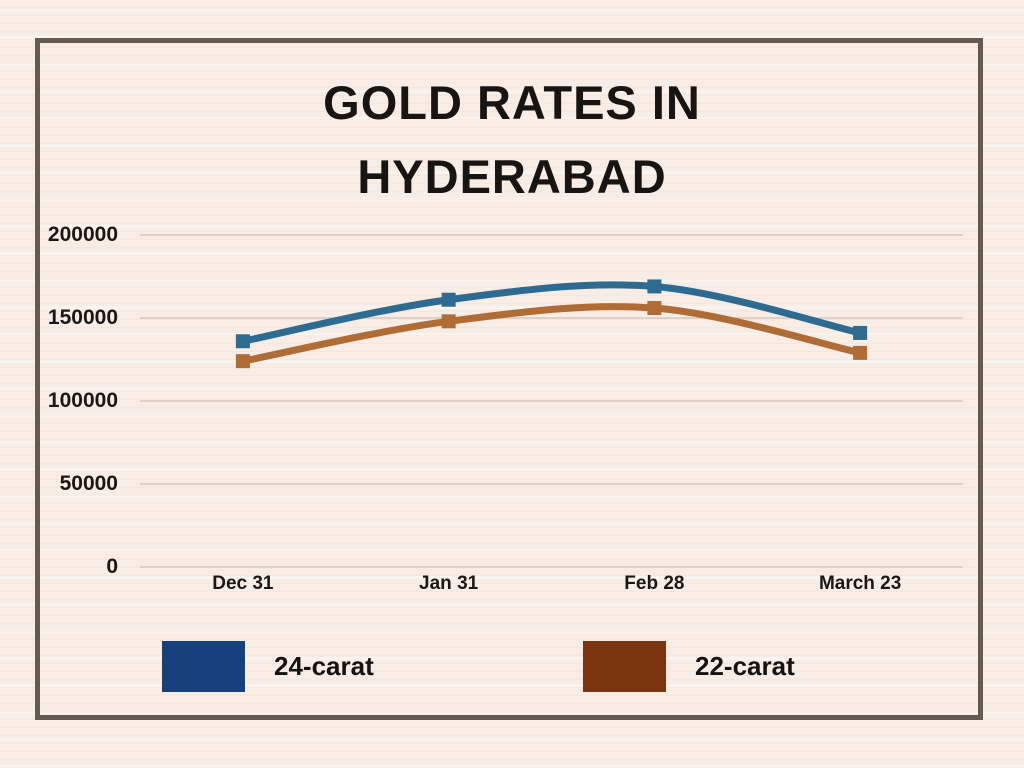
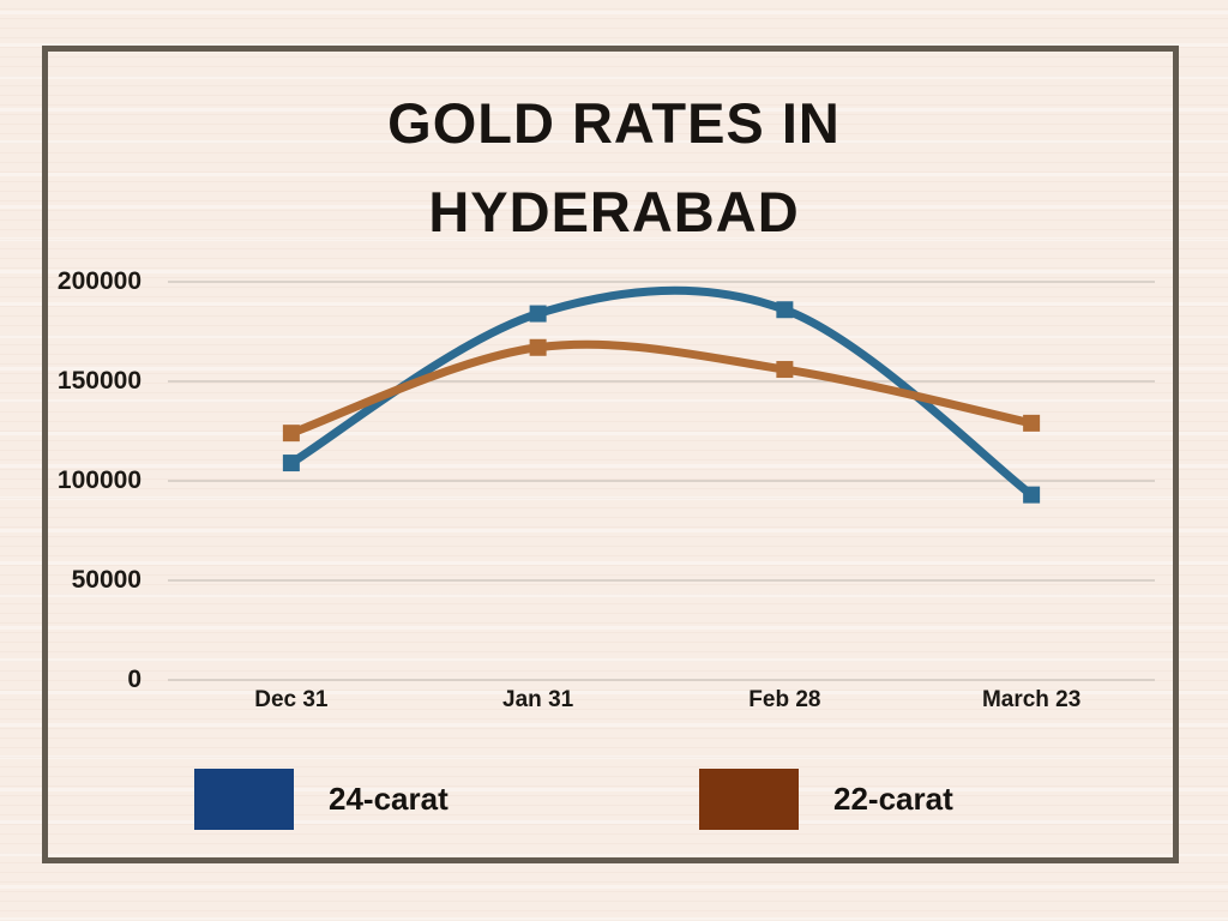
24-carat/Dec 31: 136000 -> 109000
24-carat/Jan 31: 161000 -> 184000
22-carat/Jan 31: 148000 -> 167000
24-carat/Feb 28: 169000 -> 186000
24-carat/March 23: 141000 -> 93000
